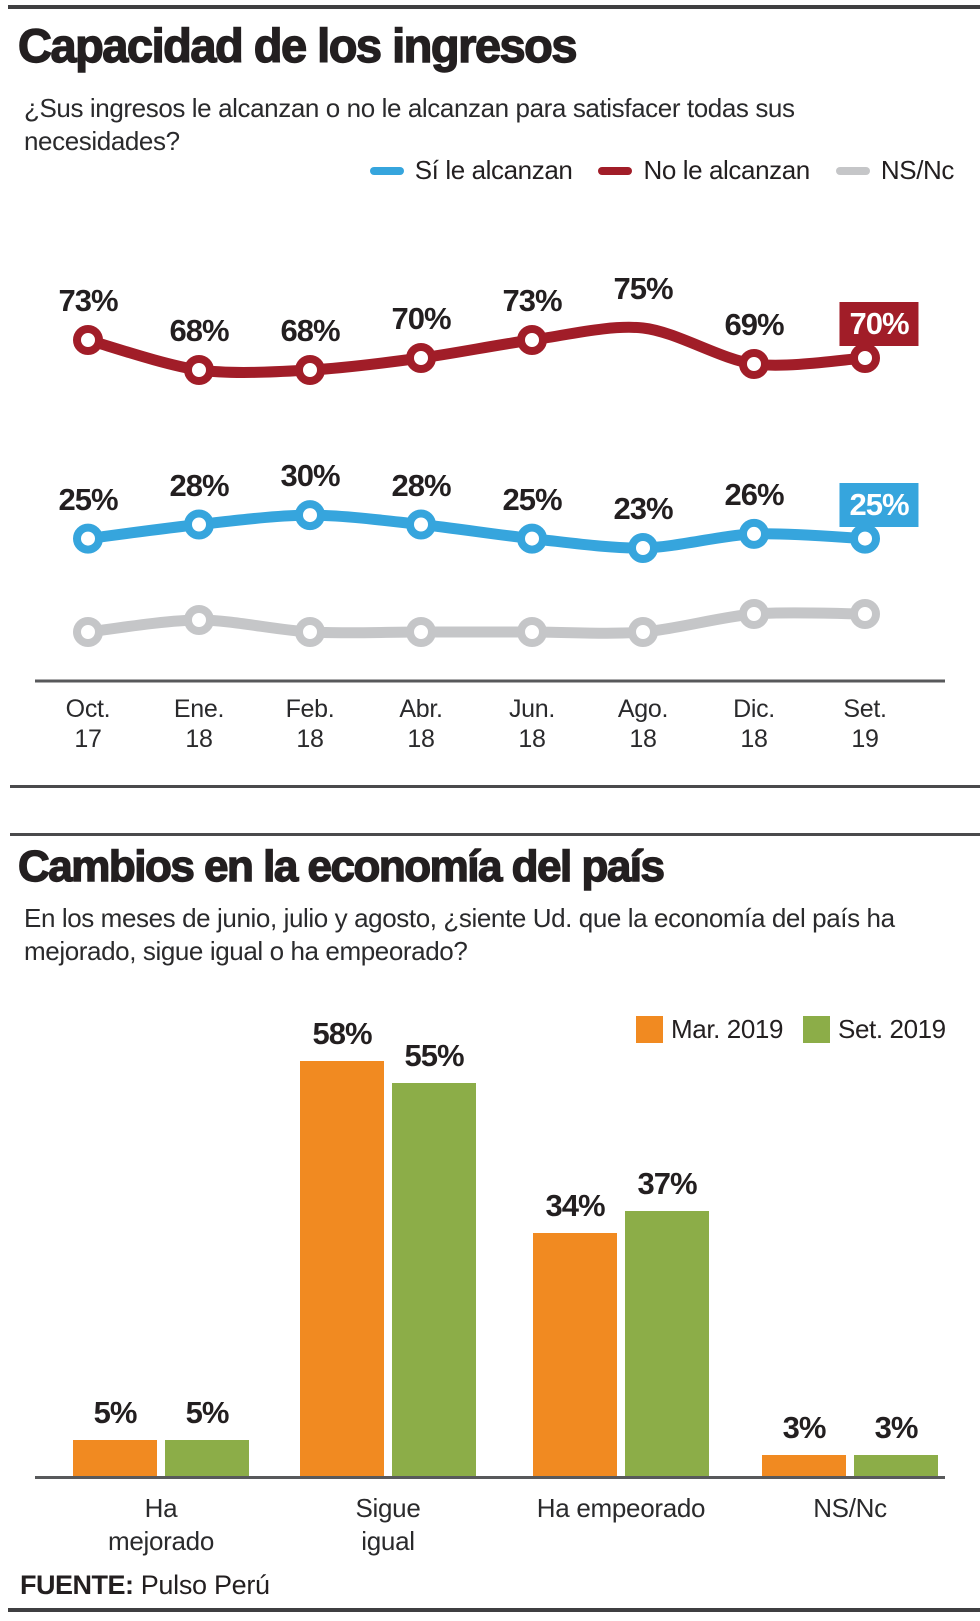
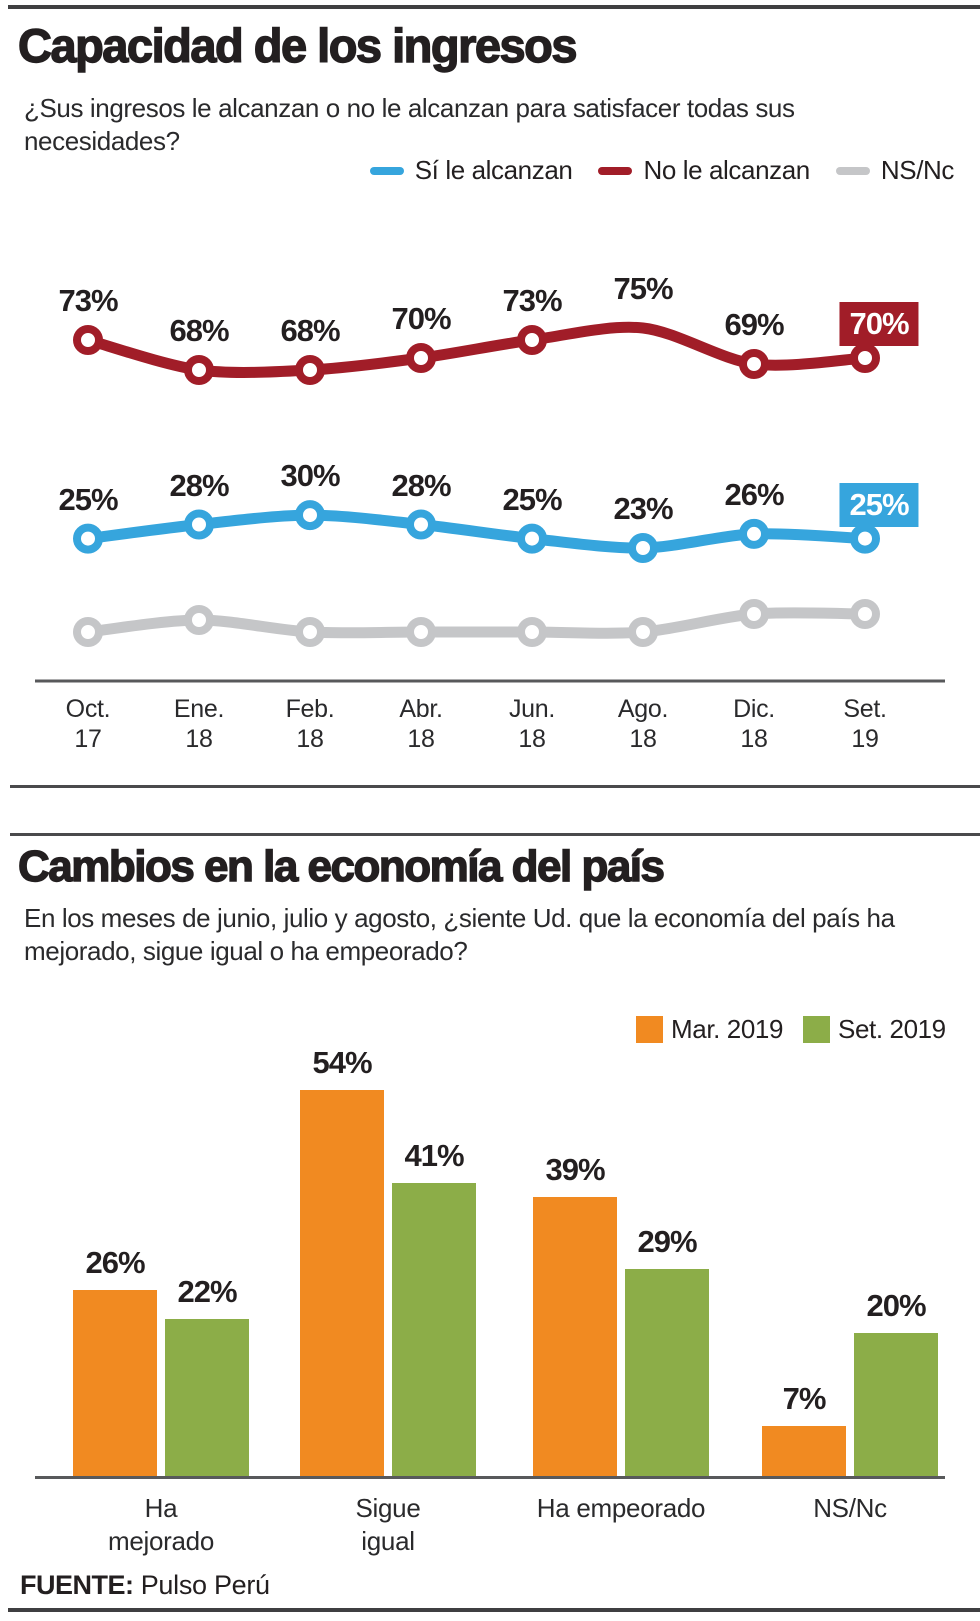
Cambios en la economía del país/Mar. 2019/Ha mejorado: 5% -> 26%
Cambios en la economía del país/Set. 2019/Ha mejorado: 5% -> 22%
Cambios en la economía del país/Mar. 2019/Sigue igual: 58% -> 54%
Cambios en la economía del país/Set. 2019/Sigue igual: 55% -> 41%
Cambios en la economía del país/Mar. 2019/Ha empeorado: 34% -> 39%
Cambios en la economía del país/Set. 2019/Ha empeorado: 37% -> 29%
Cambios en la economía del país/Mar. 2019/NS/Nc: 3% -> 7%
Cambios en la economía del país/Set. 2019/NS/Nc: 3% -> 20%
